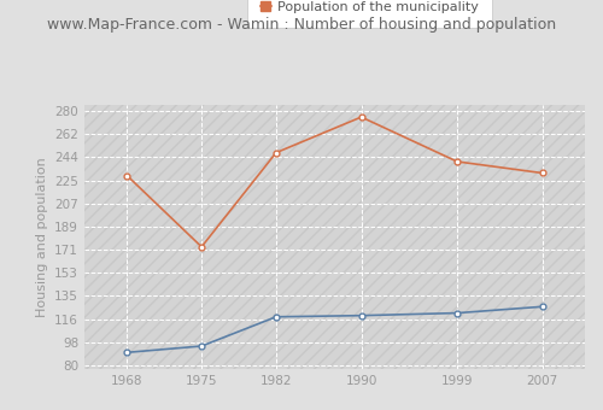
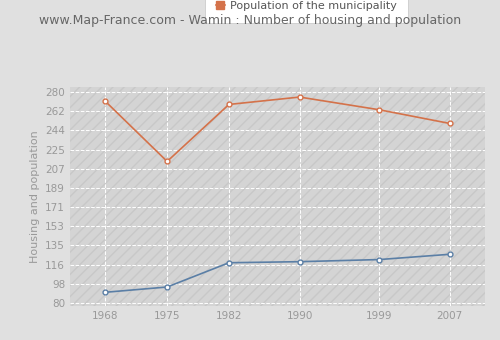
Population of the municipality/1968: 229 -> 271
Population of the municipality/1975: 173 -> 214
Population of the municipality/1982: 247 -> 268
Population of the municipality/1999: 240 -> 263
Population of the municipality/2007: 231 -> 250
